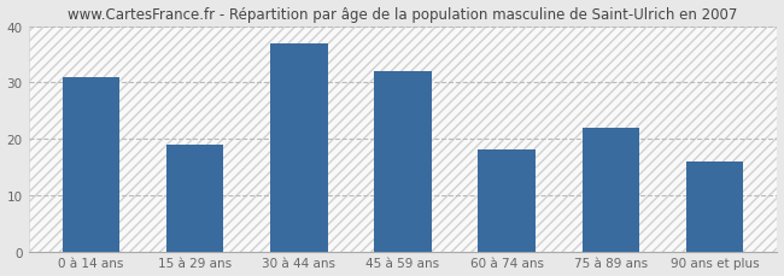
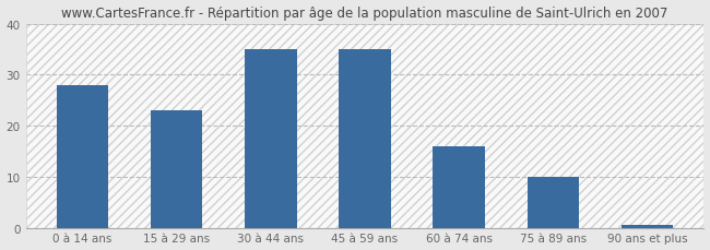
0 à 14 ans: 31.0 -> 28.0
15 à 29 ans: 19.0 -> 23.0
30 à 44 ans: 37.0 -> 35.0
45 à 59 ans: 32.0 -> 35.0
60 à 74 ans: 18.0 -> 16.0
75 à 89 ans: 22.0 -> 10.0
90 ans et plus: 16.0 -> 0.5
